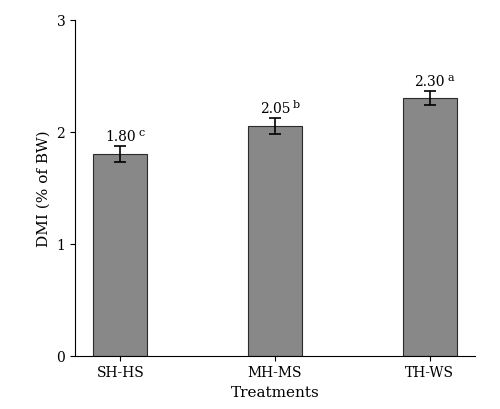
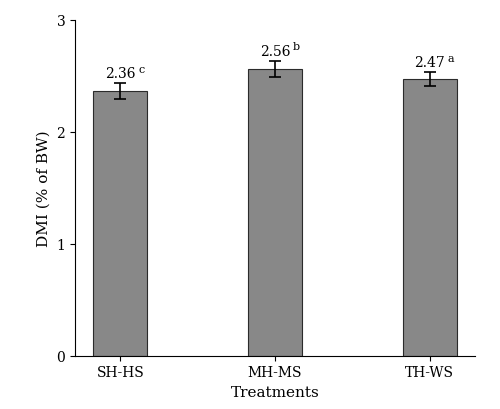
SH-HS: 1.80 -> 2.36
MH-MS: 2.05 -> 2.56
TH-WS: 2.30 -> 2.47
